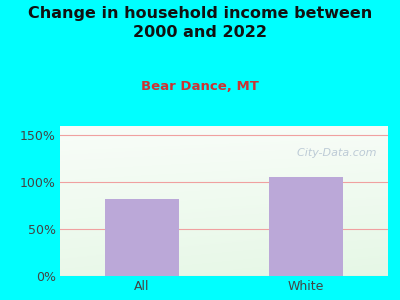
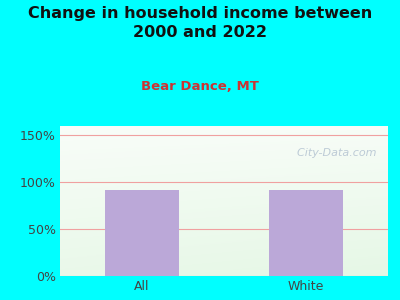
All: 82% -> 92%
White: 106% -> 92%
